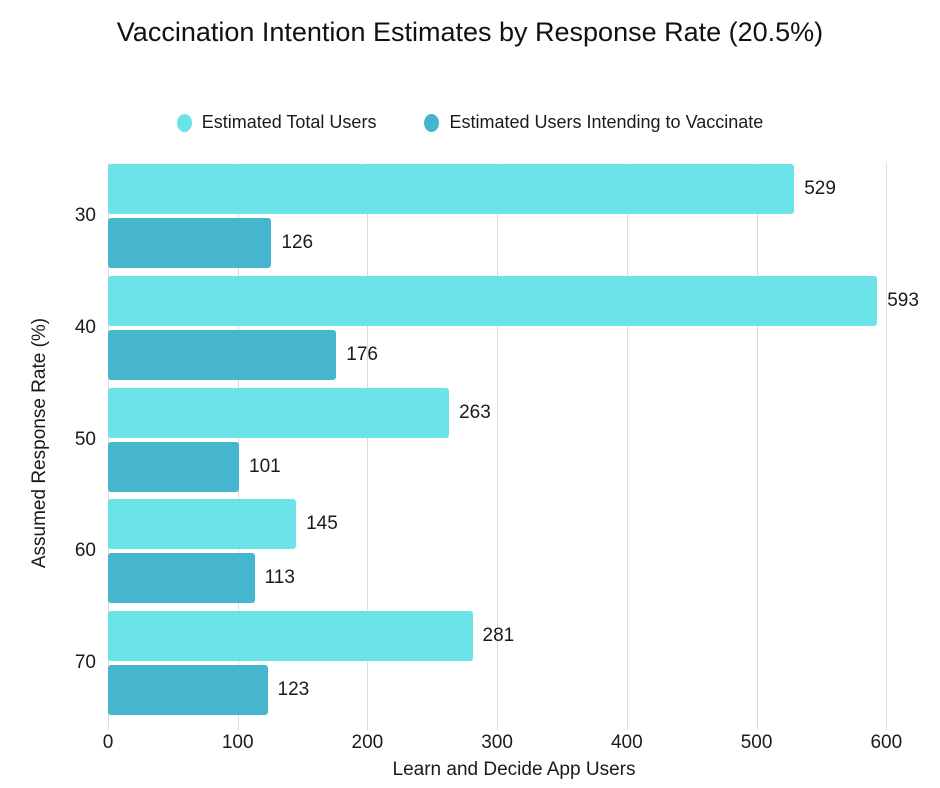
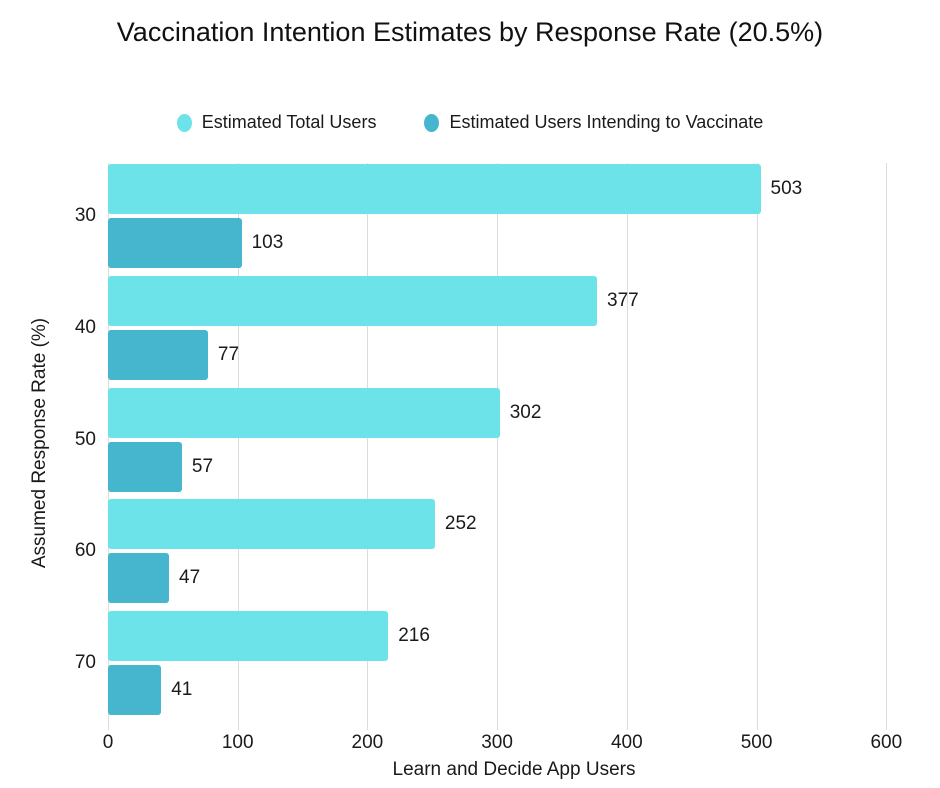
Estimated Total Users/30: 529 -> 503
Estimated Users Intending to Vaccinate/30: 126 -> 103
Estimated Total Users/40: 593 -> 377
Estimated Users Intending to Vaccinate/40: 176 -> 77
Estimated Total Users/50: 263 -> 302
Estimated Users Intending to Vaccinate/50: 101 -> 57
Estimated Total Users/60: 145 -> 252
Estimated Users Intending to Vaccinate/60: 113 -> 47
Estimated Total Users/70: 281 -> 216
Estimated Users Intending to Vaccinate/70: 123 -> 41
